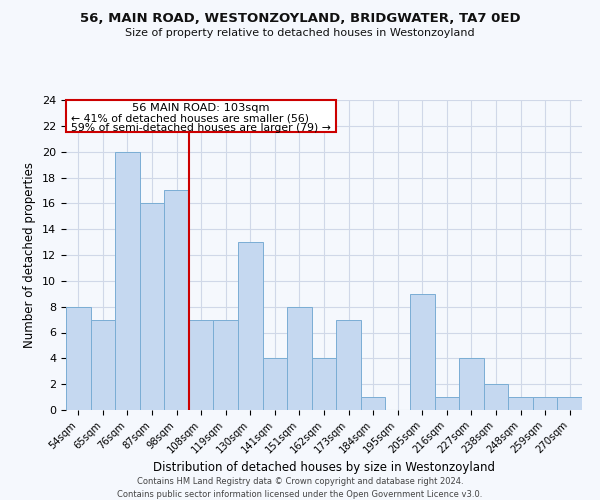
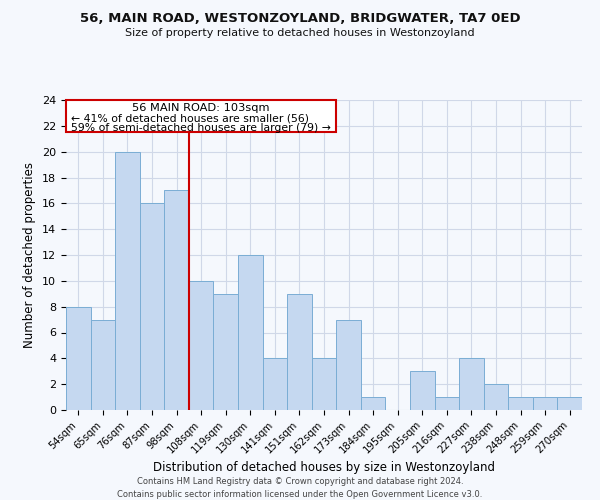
108sqm: 7 -> 10
119sqm: 7 -> 9
130sqm: 13 -> 12
151sqm: 8 -> 9
205sqm: 9 -> 3
